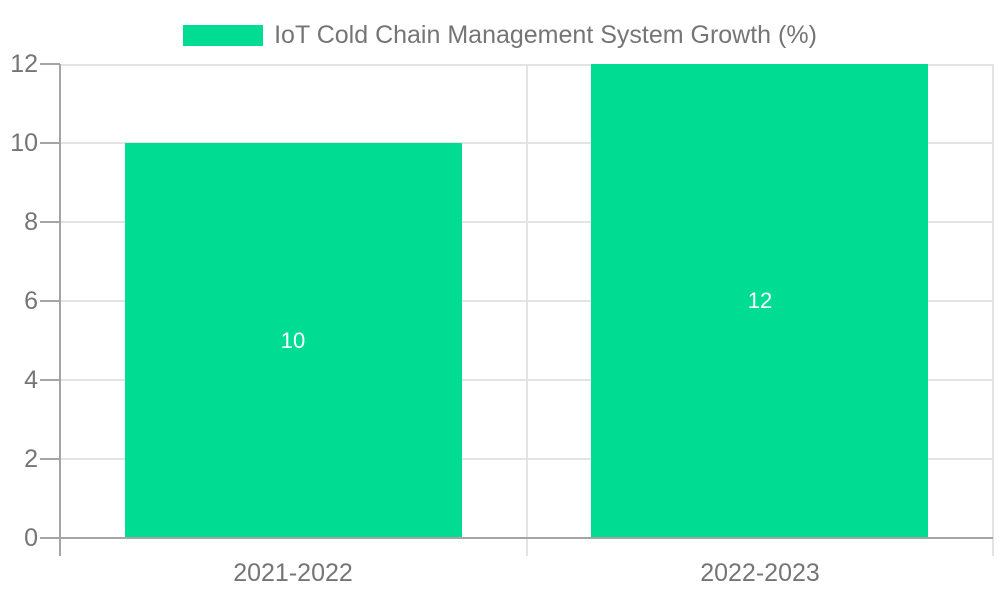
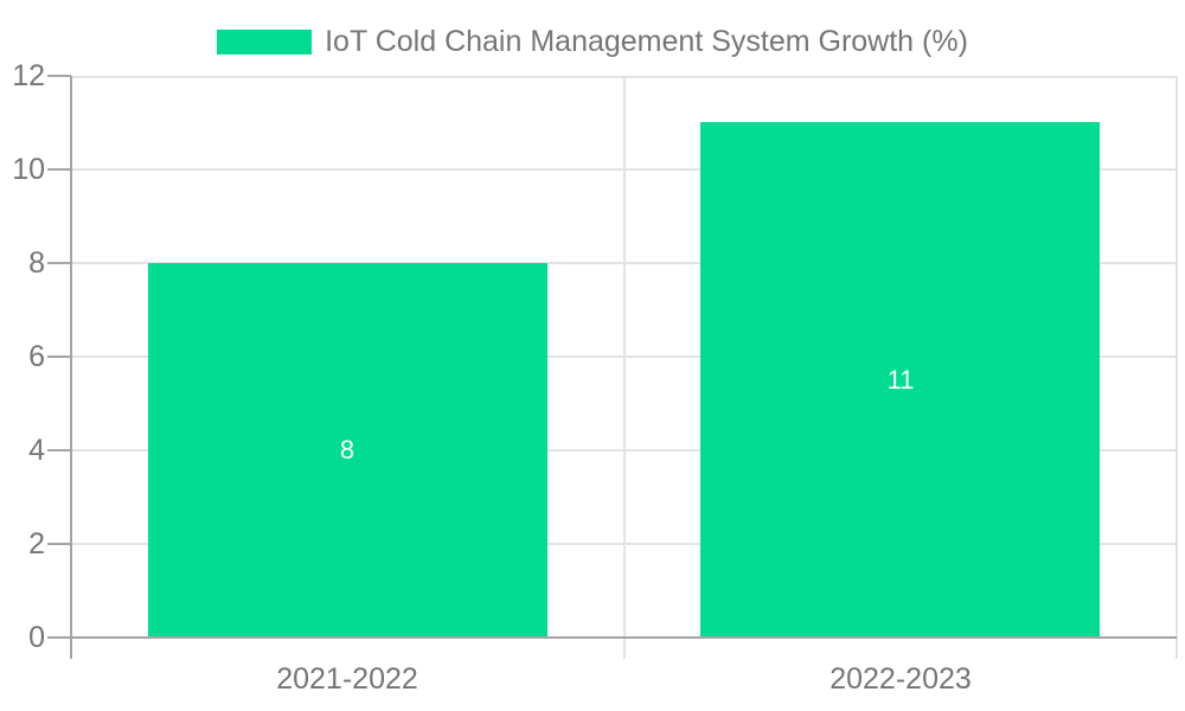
2021-2022: 10 -> 8
2022-2023: 12 -> 11
